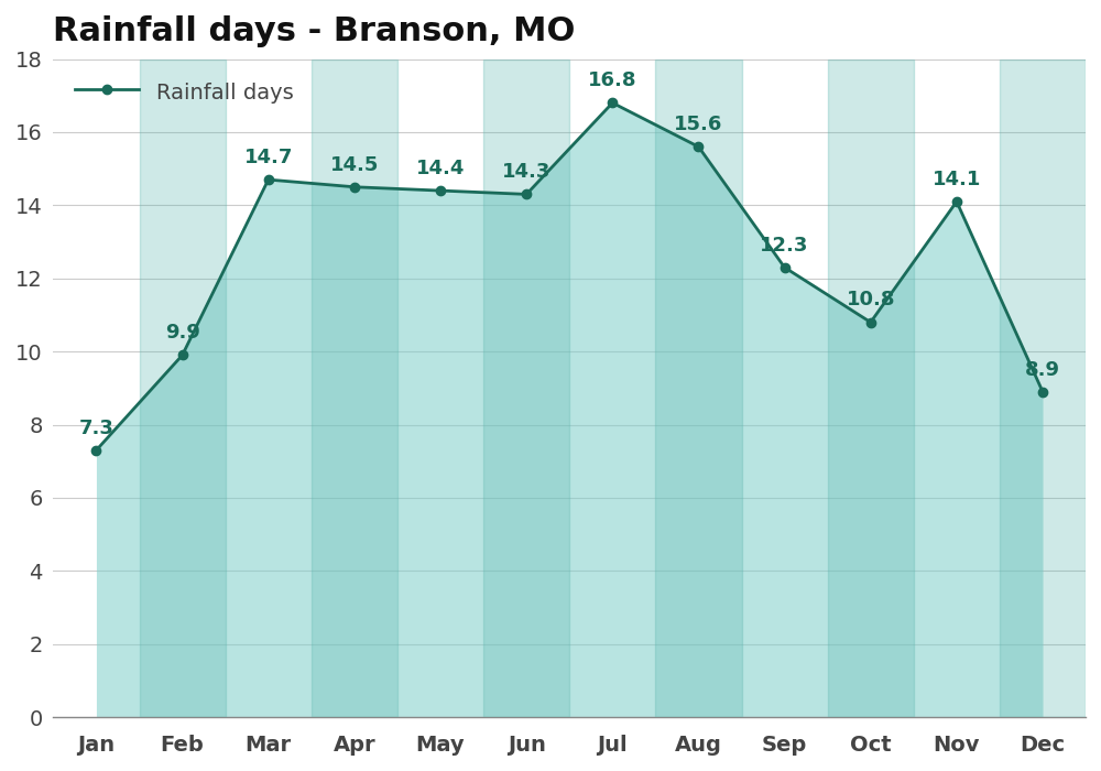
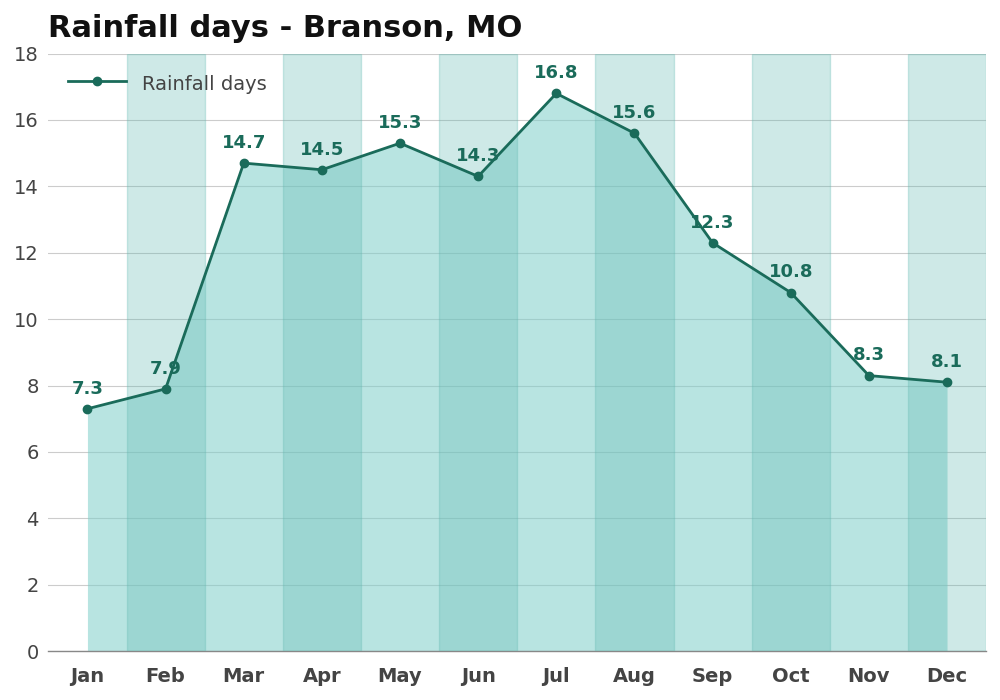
Feb: 9.9 -> 7.9
May: 14.4 -> 15.3
Nov: 14.1 -> 8.3
Dec: 8.9 -> 8.1
